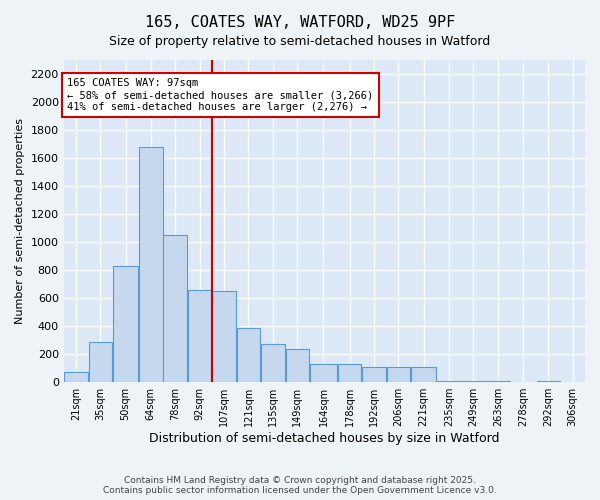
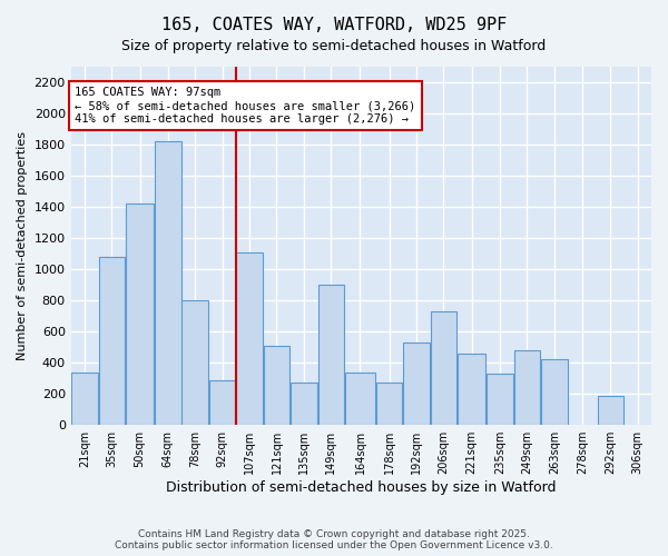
21sqm: 70 -> 340
35sqm: 290 -> 1080
50sqm: 830 -> 1420
64sqm: 1680 -> 1820
78sqm: 1050 -> 800
92sqm: 660 -> 290
107sqm: 650 -> 1110
121sqm: 390 -> 510
149sqm: 240 -> 900
164sqm: 130 -> 340
178sqm: 130 -> 270
192sqm: 110 -> 530
206sqm: 110 -> 730
221sqm: 110 -> 460
235sqm: 10 -> 330
249sqm: 10 -> 480
263sqm: 10 -> 420
292sqm: 10 -> 190
